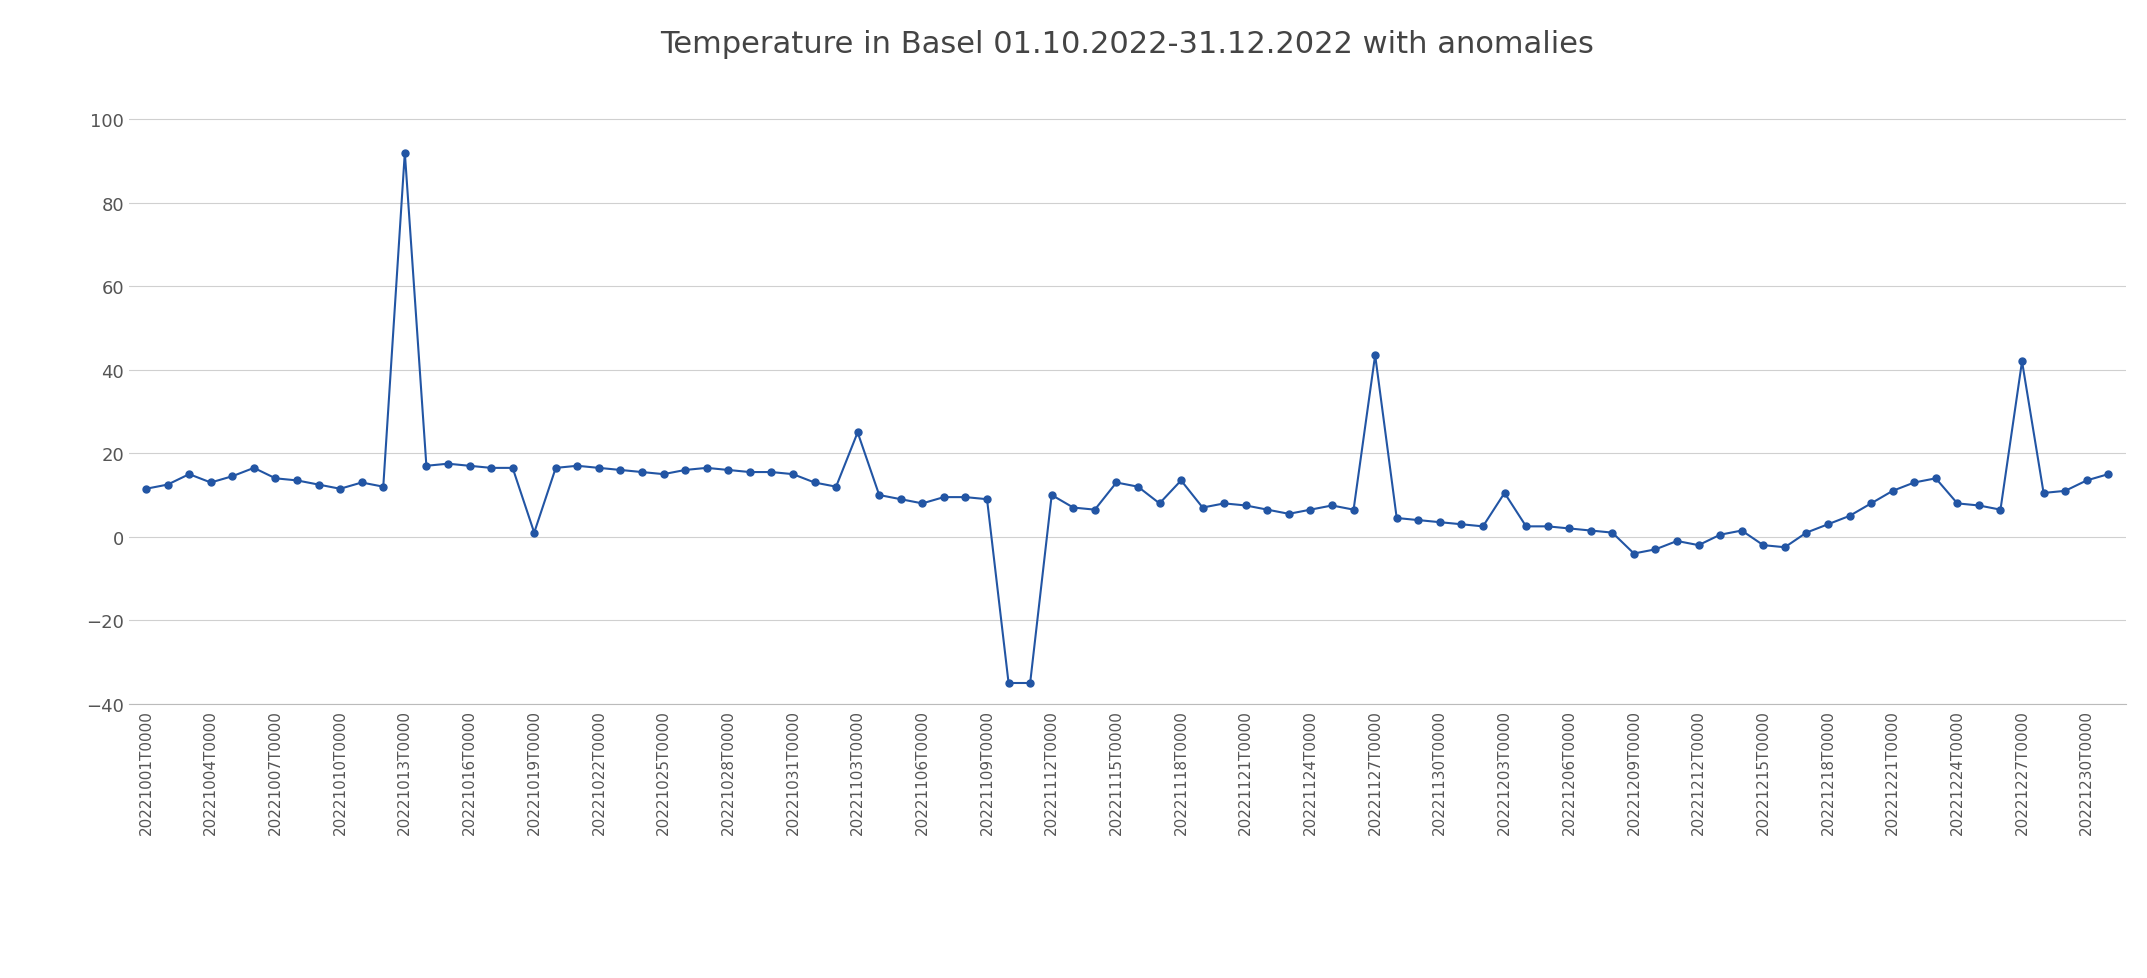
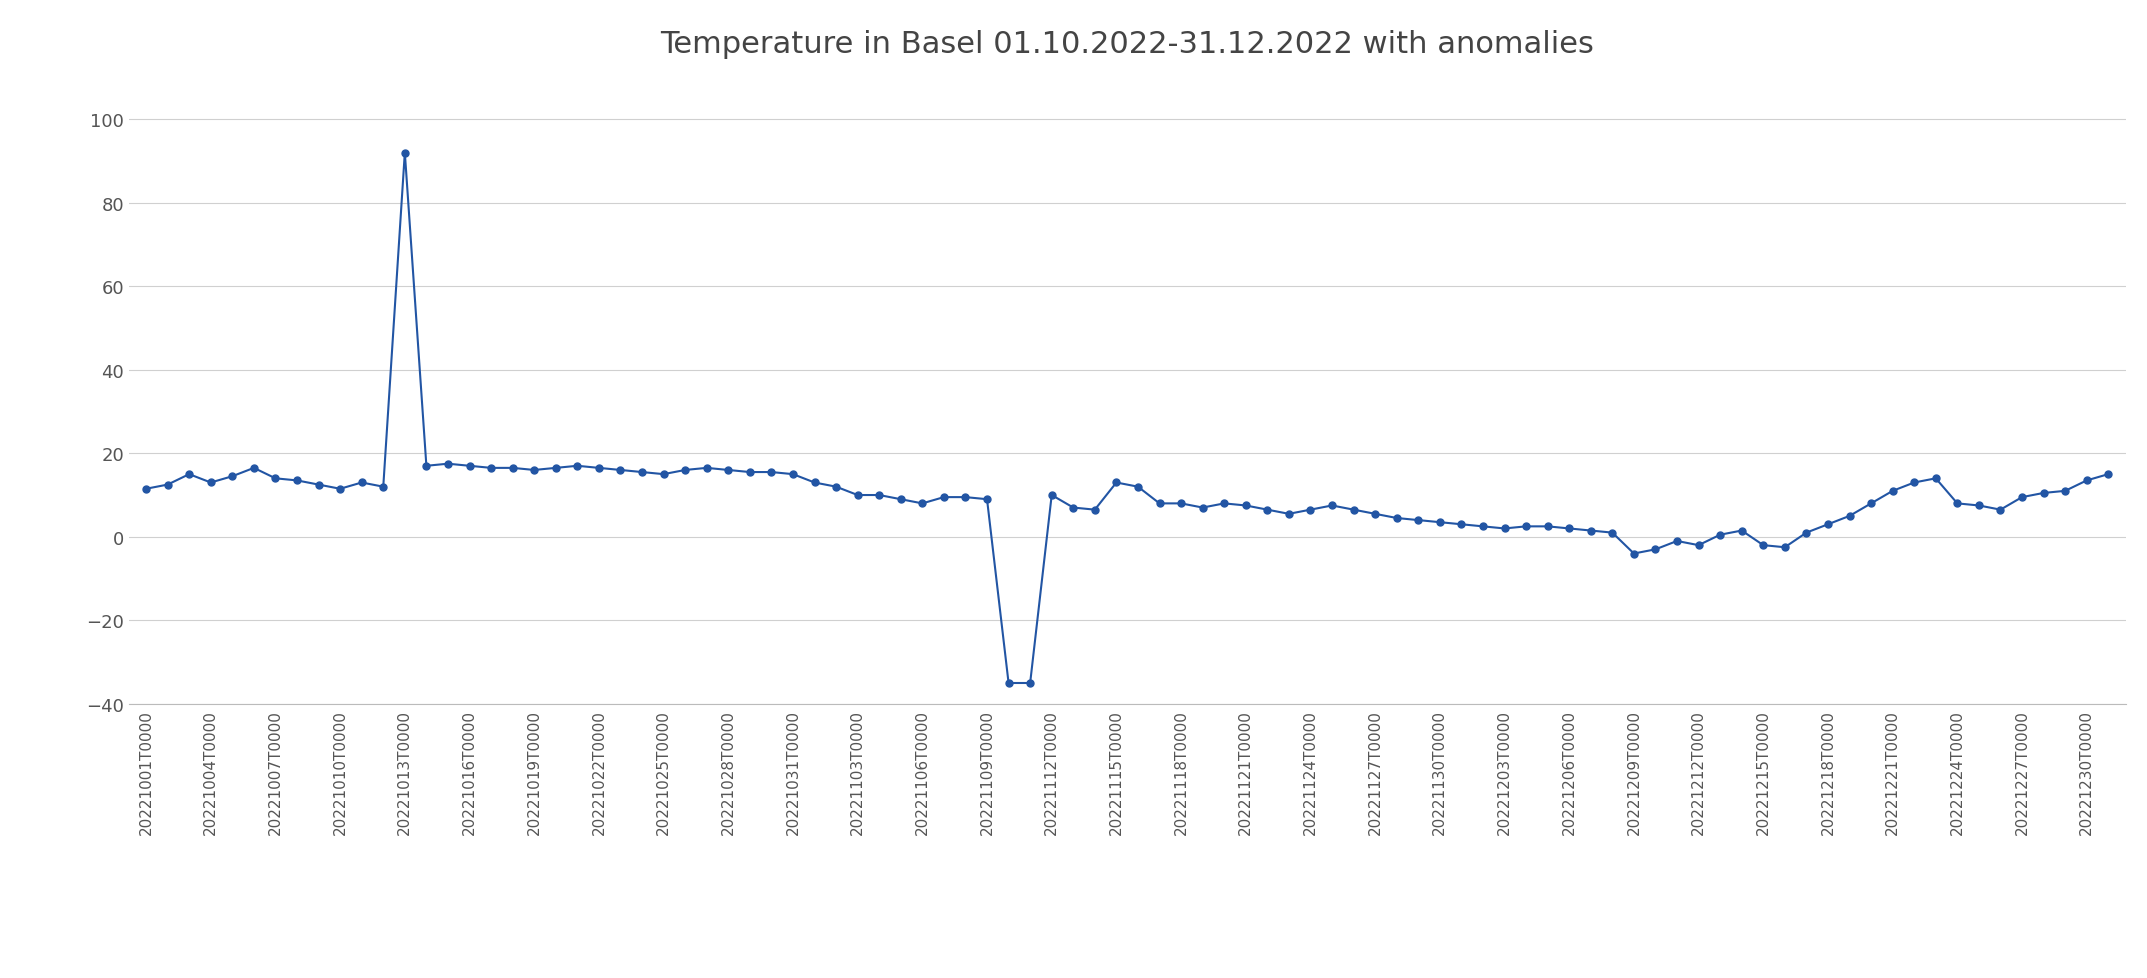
20221019T0000: 1.0 -> 16.0
20221103T0000: 25.0 -> 10.0
20221118T0000: 13.5 -> 8.0
20221127T0000: 43.5 -> 5.5
20221203T0000: 10.5 -> 2.0
20221227T0000: 42.0 -> 9.5
